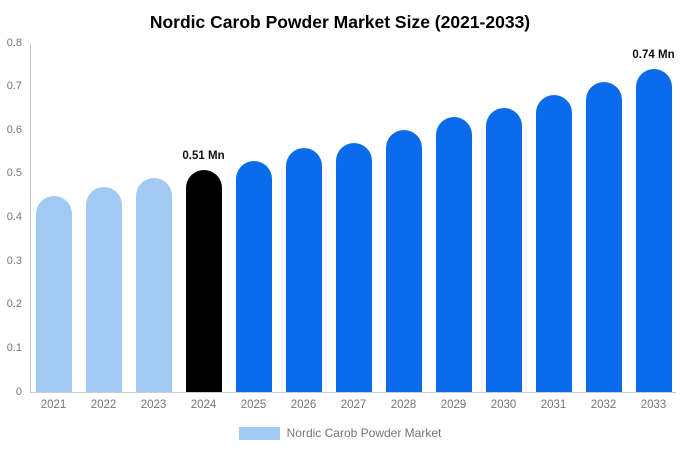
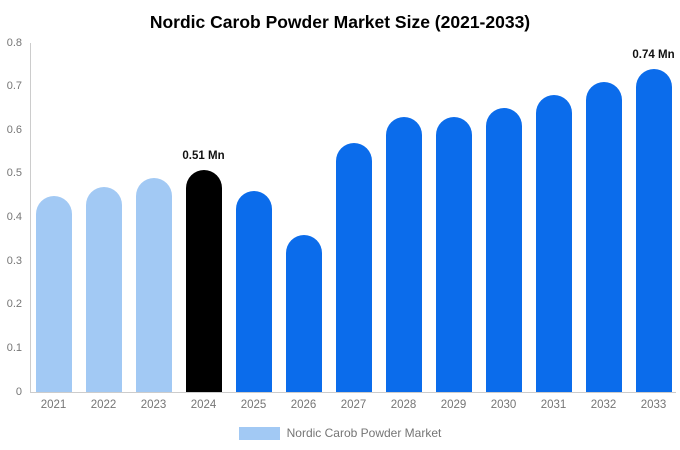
2025: 0.53 -> 0.46
2026: 0.56 -> 0.36
2028: 0.60 -> 0.63
